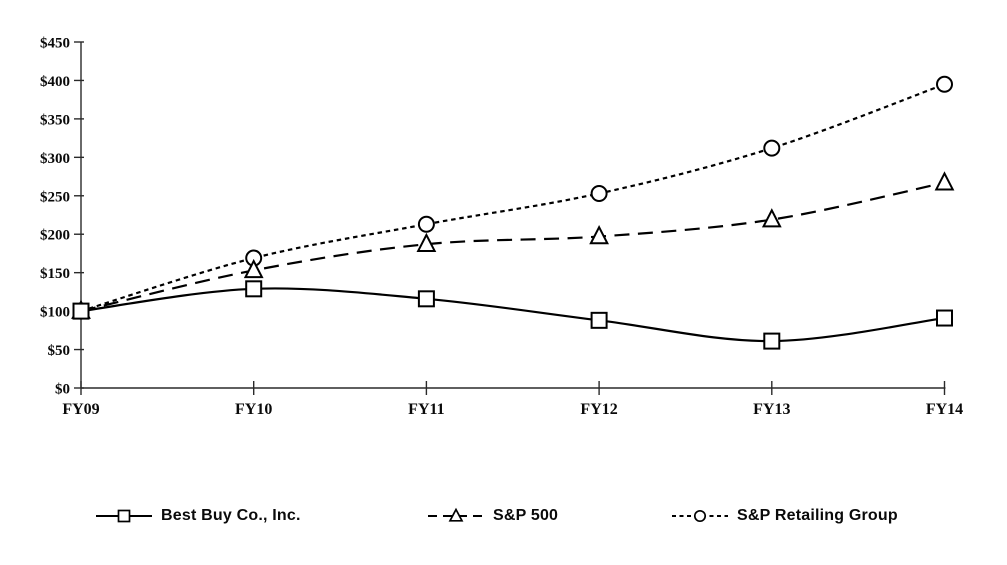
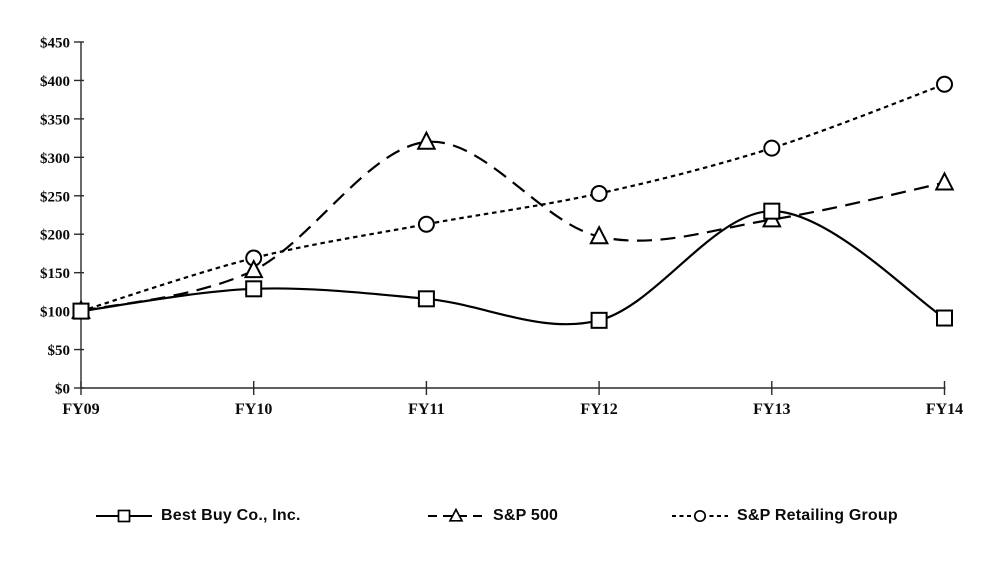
S&P 500/FY11: $190 -> $320
Best Buy Co., Inc./FY13: $60 -> $230
